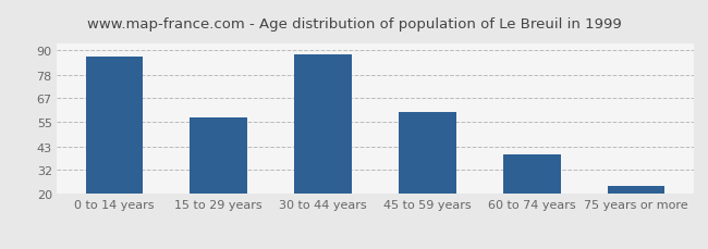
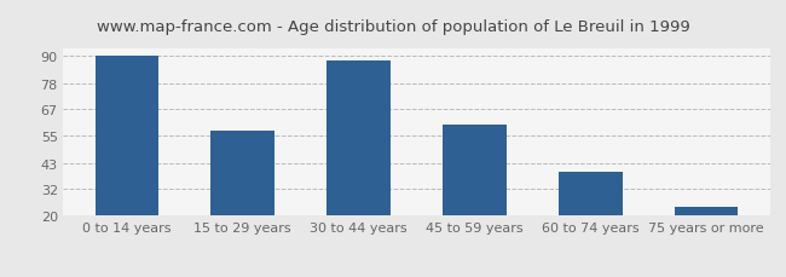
0 to 14 years: 87 -> 90
